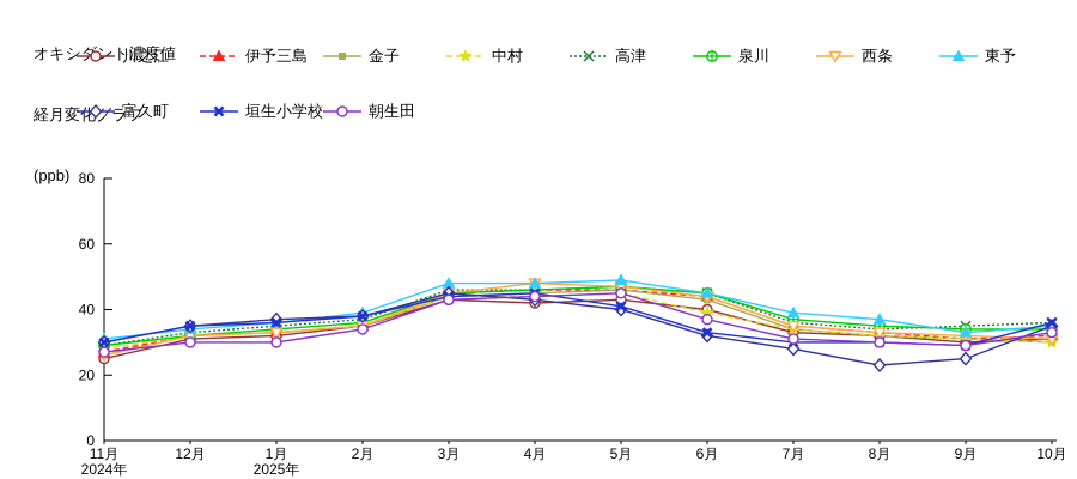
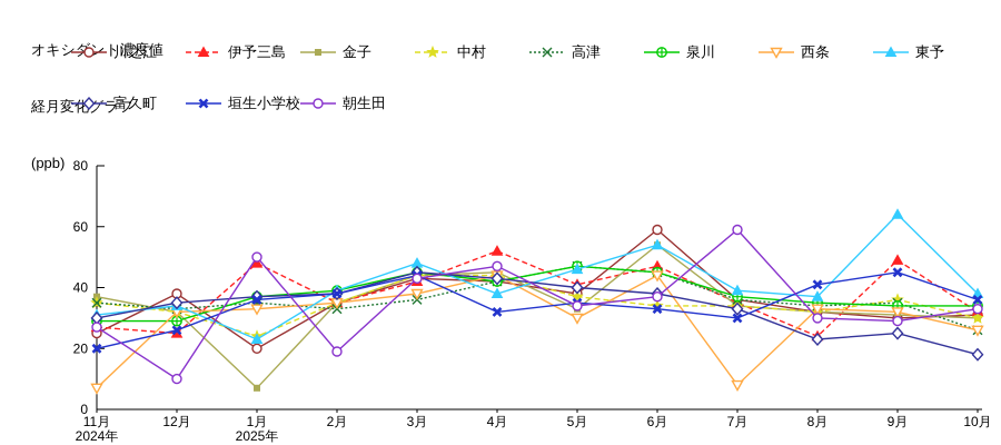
金子/11月: 26 -> 37
中村/11月: 28 -> 35
高津/11月: 29 -> 35
西条/11月: 26 -> 7
垣生小学校/11月: 30 -> 20
川之江/12月: 31 -> 38
伊予三島/12月: 32 -> 25
泉川/12月: 32 -> 29
垣生小学校/12月: 35 -> 26
朝生田/12月: 30 -> 10
川之江/1月: 32 -> 20
伊予三島/1月: 33 -> 48
金子/1月: 33 -> 7
中村/1月: 33 -> 24
泉川/1月: 34 -> 37
東予/1月: 36 -> 23
朝生田/1月: 30 -> 50
高津/2月: 37 -> 33
泉川/2月: 36 -> 39
朝生田/2月: 34 -> 19
伊予三島/3月: 45 -> 42
高津/3月: 46 -> 36
西条/3月: 45 -> 38
伊予三島/4月: 46 -> 52
高津/4月: 46 -> 42
泉川/4月: 46 -> 42
西条/4月: 48 -> 44
東予/4月: 48 -> 38
垣生小学校/4月: 45 -> 32
朝生田/4月: 44 -> 47
川之江/5月: 43 -> 38
伊予三島/5月: 46 -> 41
金子/5月: 46 -> 33
中村/5月: 45 -> 37
西条/5月: 47 -> 30
東予/5月: 49 -> 46
垣生小学校/5月: 41 -> 35
朝生田/5月: 45 -> 34
川之江/6月: 40 -> 59
伊予三島/6月: 44 -> 47
金子/6月: 43 -> 54
中村/6月: 39 -> 34
東予/6月: 45 -> 54
富久町/6月: 32 -> 38
川之江/7月: 33 -> 36
西条/7月: 35 -> 8
富久町/7月: 28 -> 33
朝生田/7月: 31 -> 59
伊予三島/8月: 33 -> 24
垣生小学校/8月: 30 -> 41
伊予三島/9月: 31 -> 49
中村/9月: 31 -> 36
東予/9月: 33 -> 64
垣生小学校/9月: 29 -> 45
高津/10月: 36 -> 26
西条/10月: 31 -> 26
東予/10月: 35 -> 38
富久町/10月: 35 -> 18
